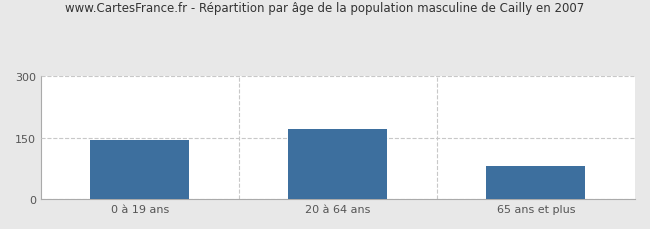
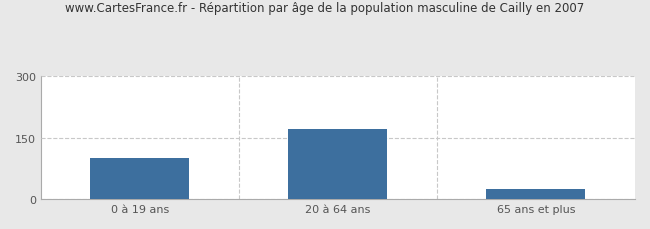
0 à 19 ans: 145 -> 100
65 ans et plus: 80 -> 25
